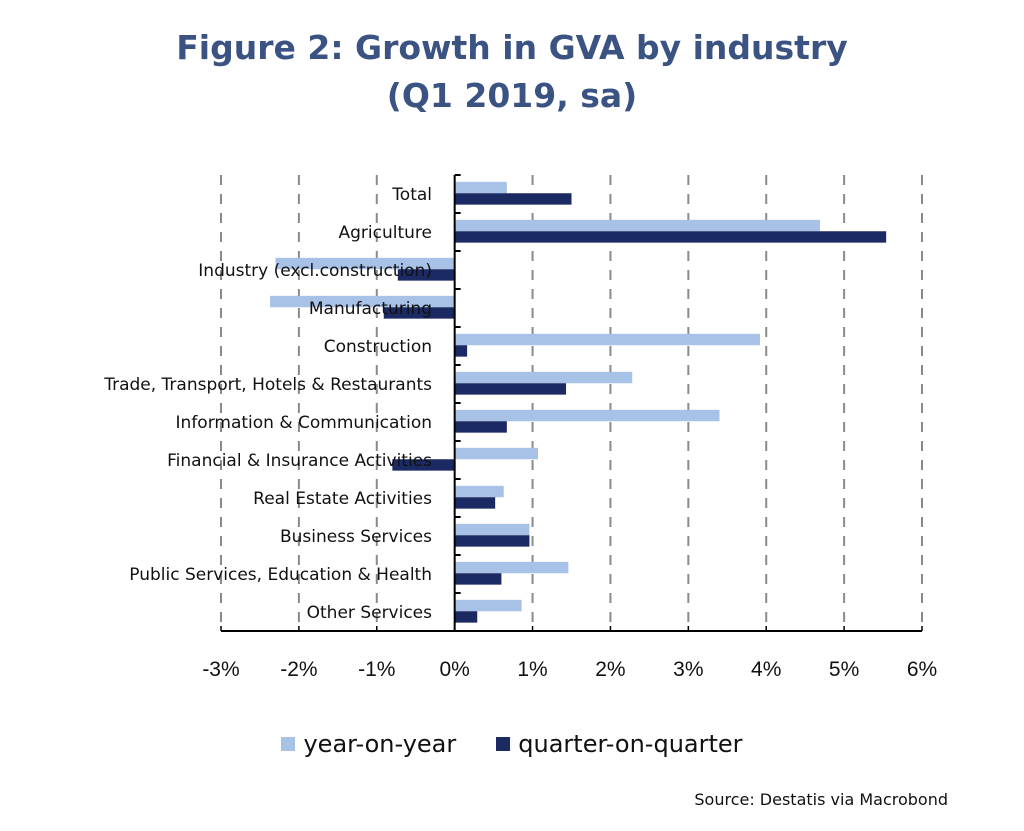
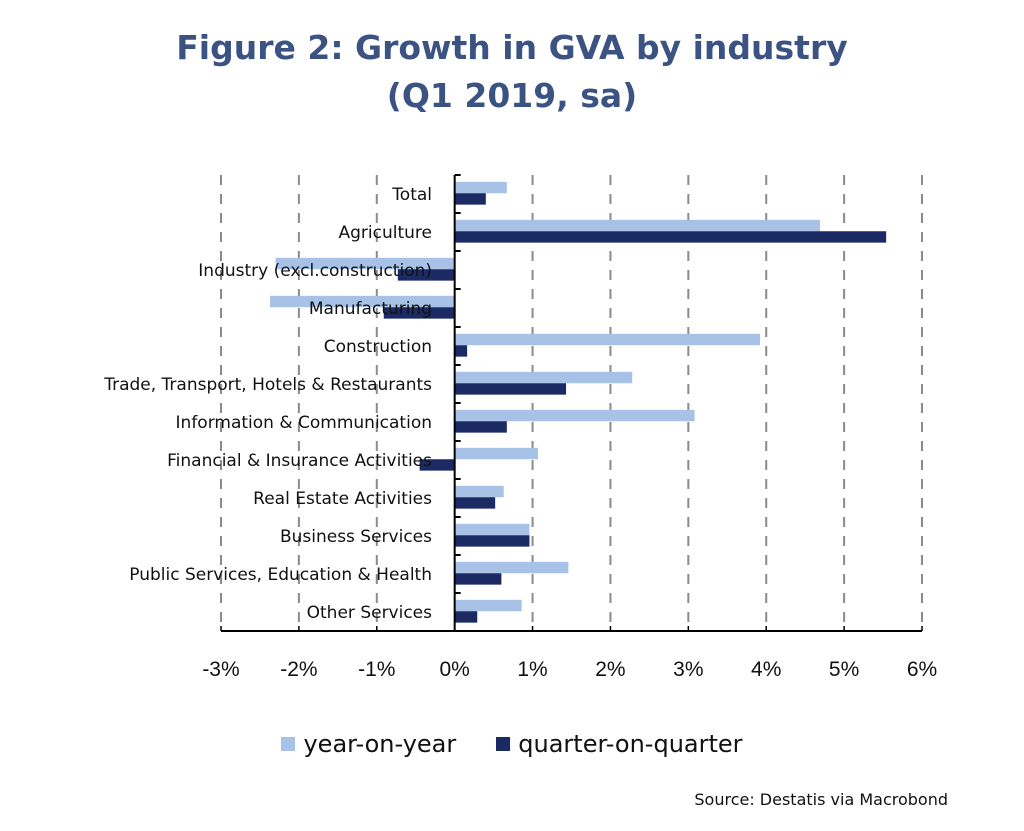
quarter-on-quarter/Total: 1.5% -> 0.4%
year-on-year/Information & Communication: 3.4% -> 3.1%
quarter-on-quarter/Financial & Insurance Activities: -0.8% -> -0.5%
